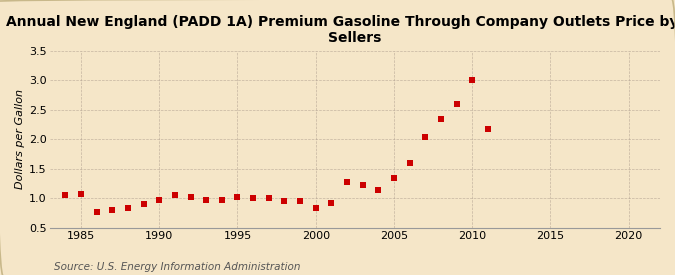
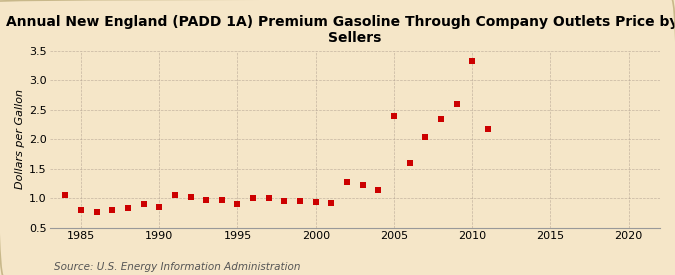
1985: 1.07 -> 0.80
1990: 0.97 -> 0.86
1995: 1.02 -> 0.90
2000: 0.84 -> 0.94
2005: 1.34 -> 2.40
2010: 3.01 -> 3.32
